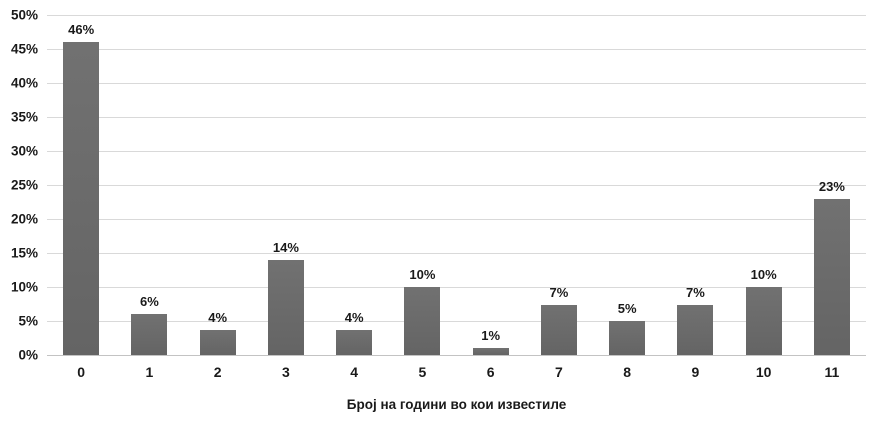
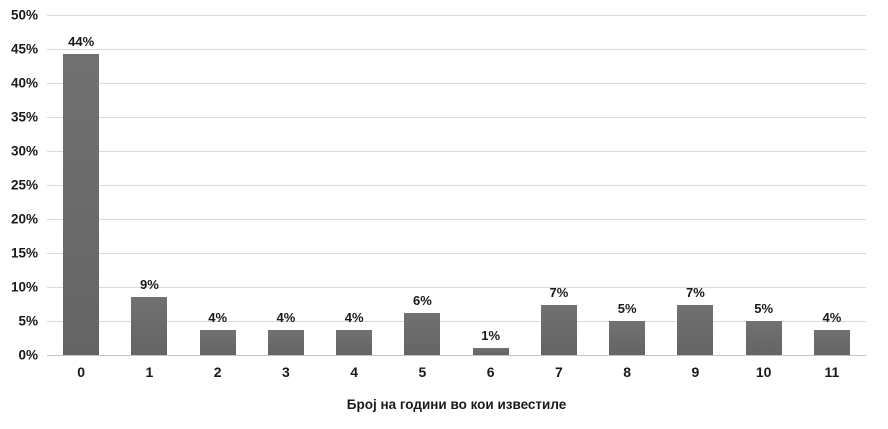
0: 46% -> 44%
1: 6% -> 9%
3: 14% -> 4%
5: 10% -> 6%
10: 10% -> 5%
11: 23% -> 4%
